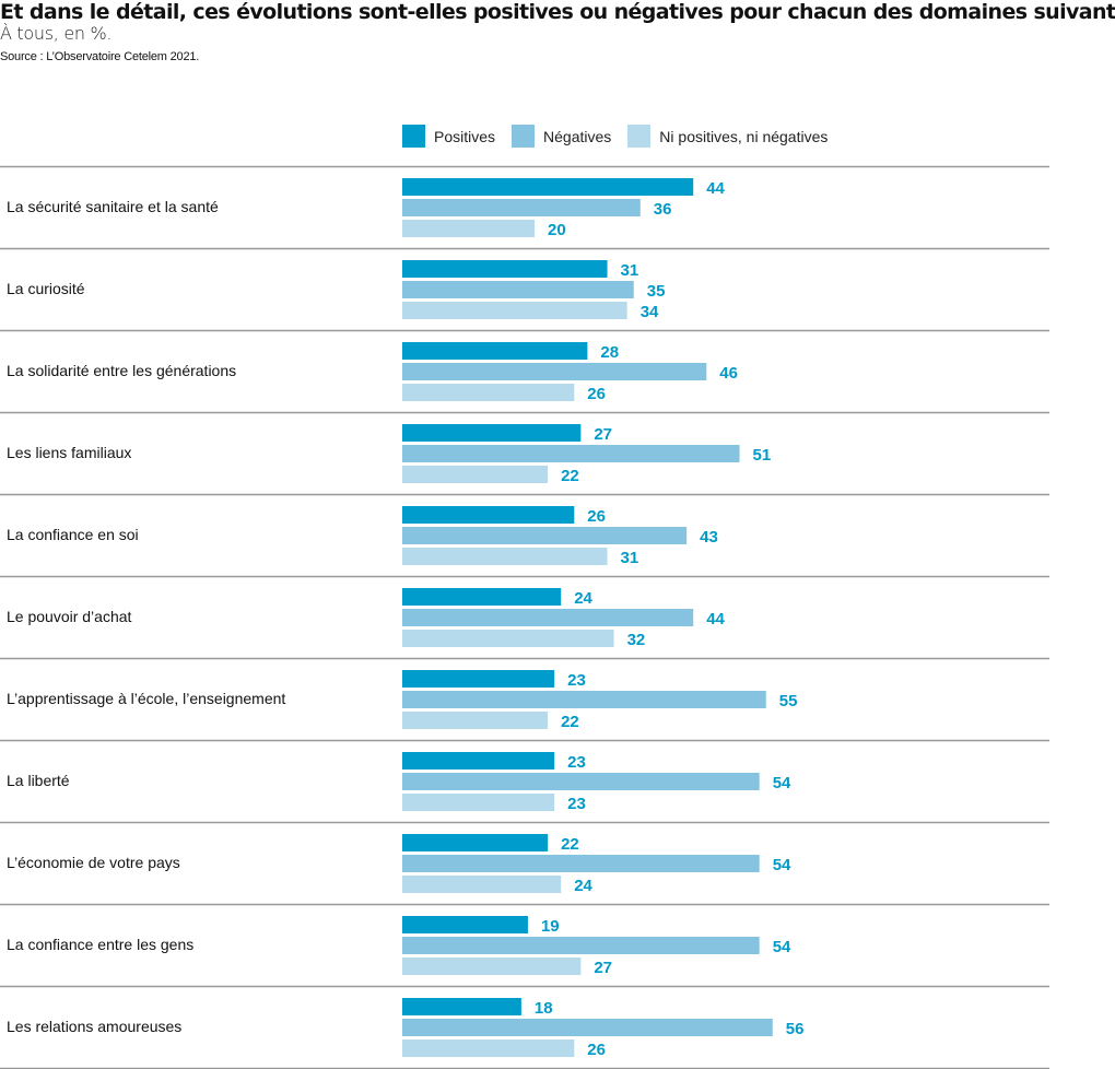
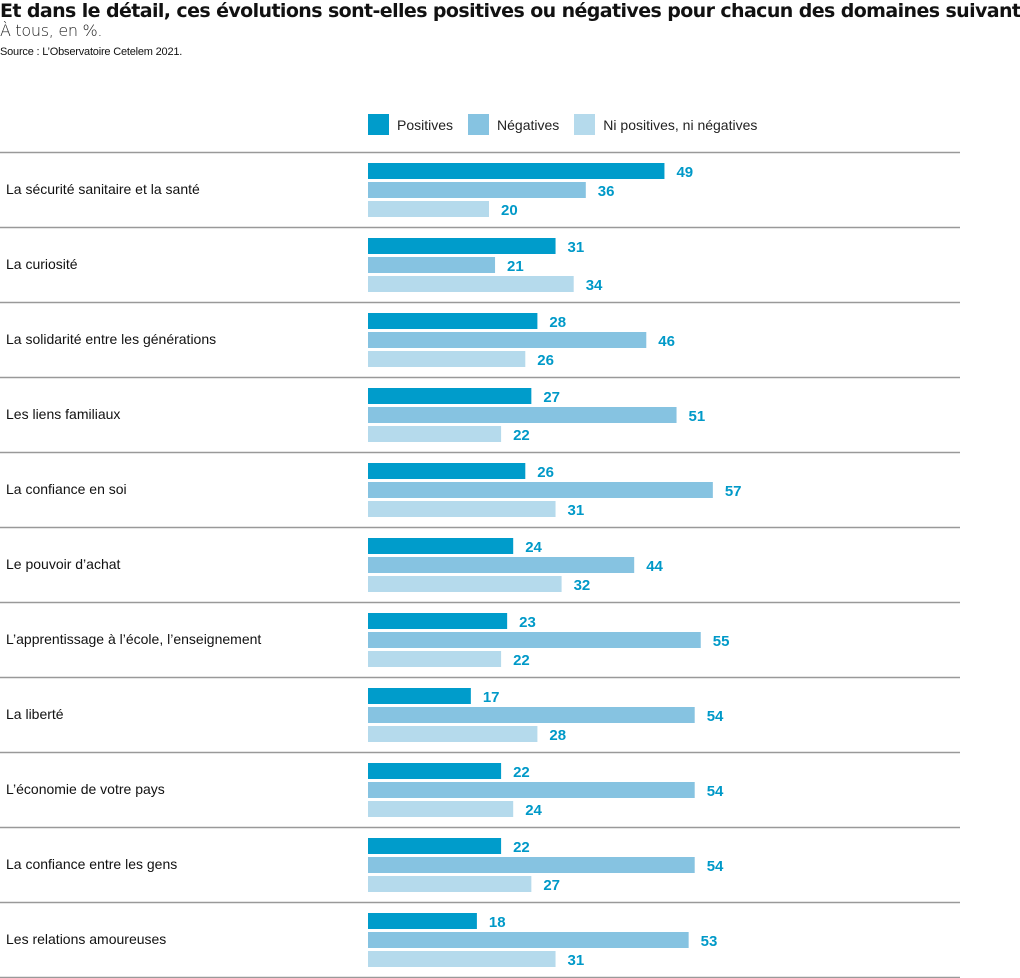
Positives/La sécurité sanitaire et la santé: 44 -> 49
Négatives/La curiosité: 35 -> 21
Négatives/La confiance en soi: 43 -> 57
Positives/La liberté: 23 -> 17
Ni positives, ni négatives/La liberté: 23 -> 28
Positives/La confiance entre les gens: 19 -> 22
Négatives/Les relations amoureuses: 56 -> 53
Ni positives, ni négatives/Les relations amoureuses: 26 -> 31
